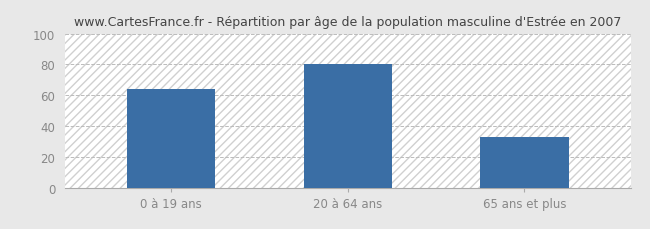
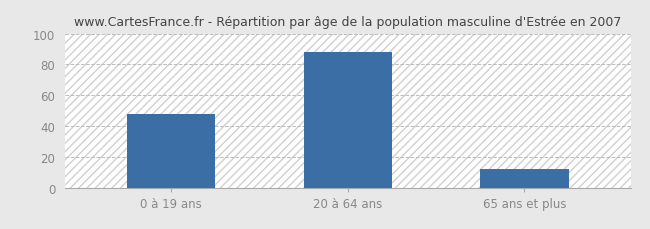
0 à 19 ans: 64 -> 48
20 à 64 ans: 80 -> 88
65 ans et plus: 33 -> 12
